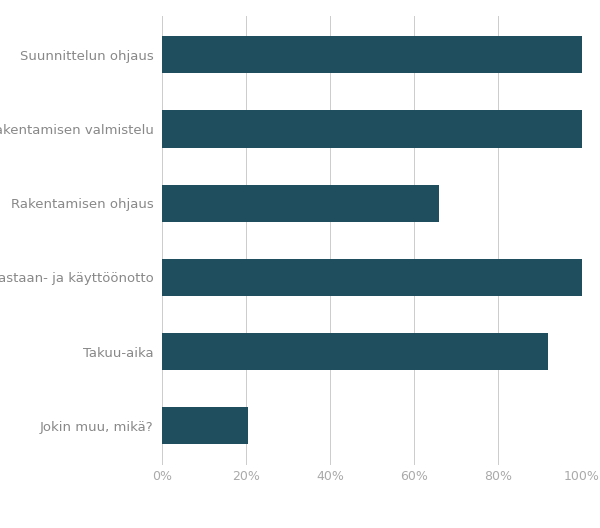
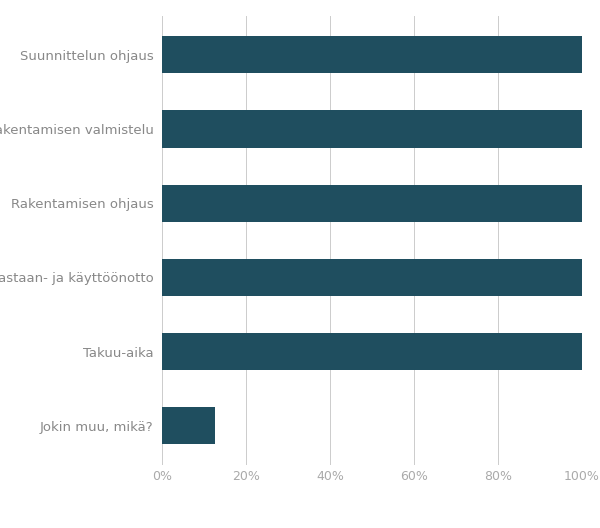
Rakentamisen ohjaus: 66.0% -> 100.0%
Takuu-aika: 92.0% -> 100.0%
Jokin muu, mikä?: 20.5% -> 12.5%
